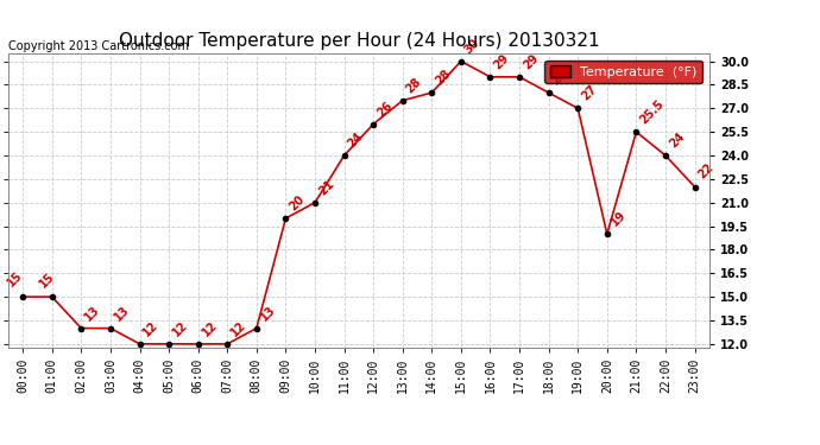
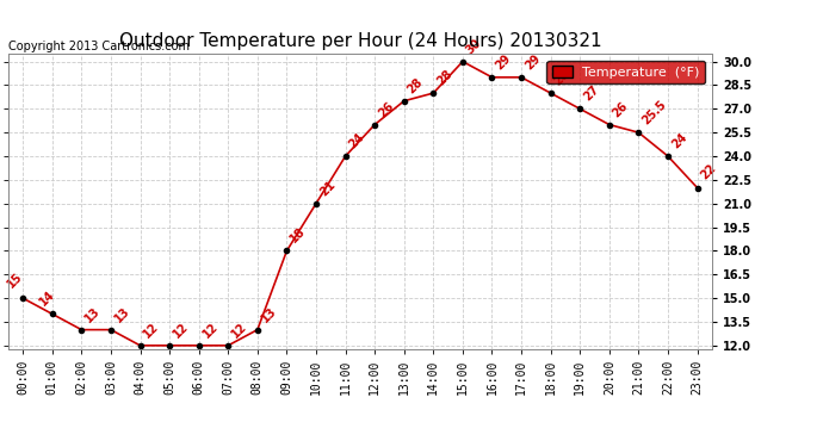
01:00: 15 -> 14
09:00: 20 -> 18
20:00: 19 -> 26
